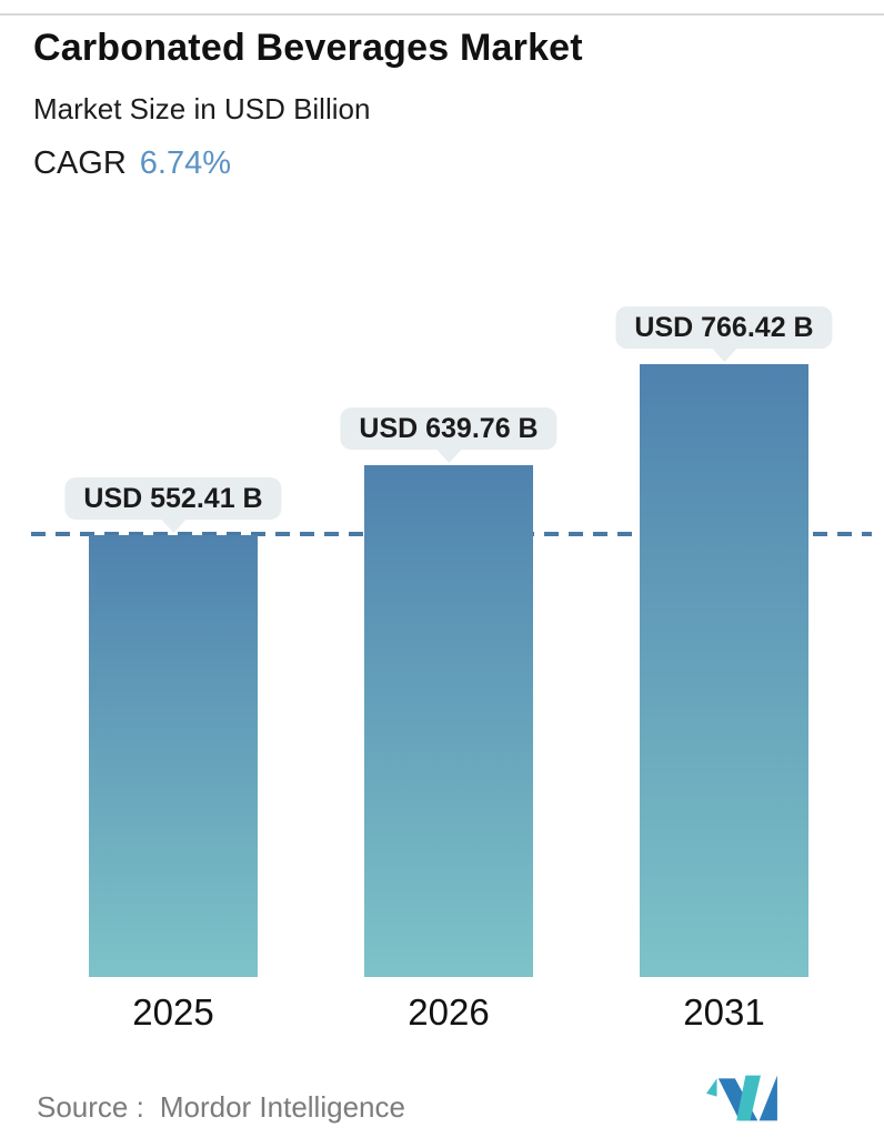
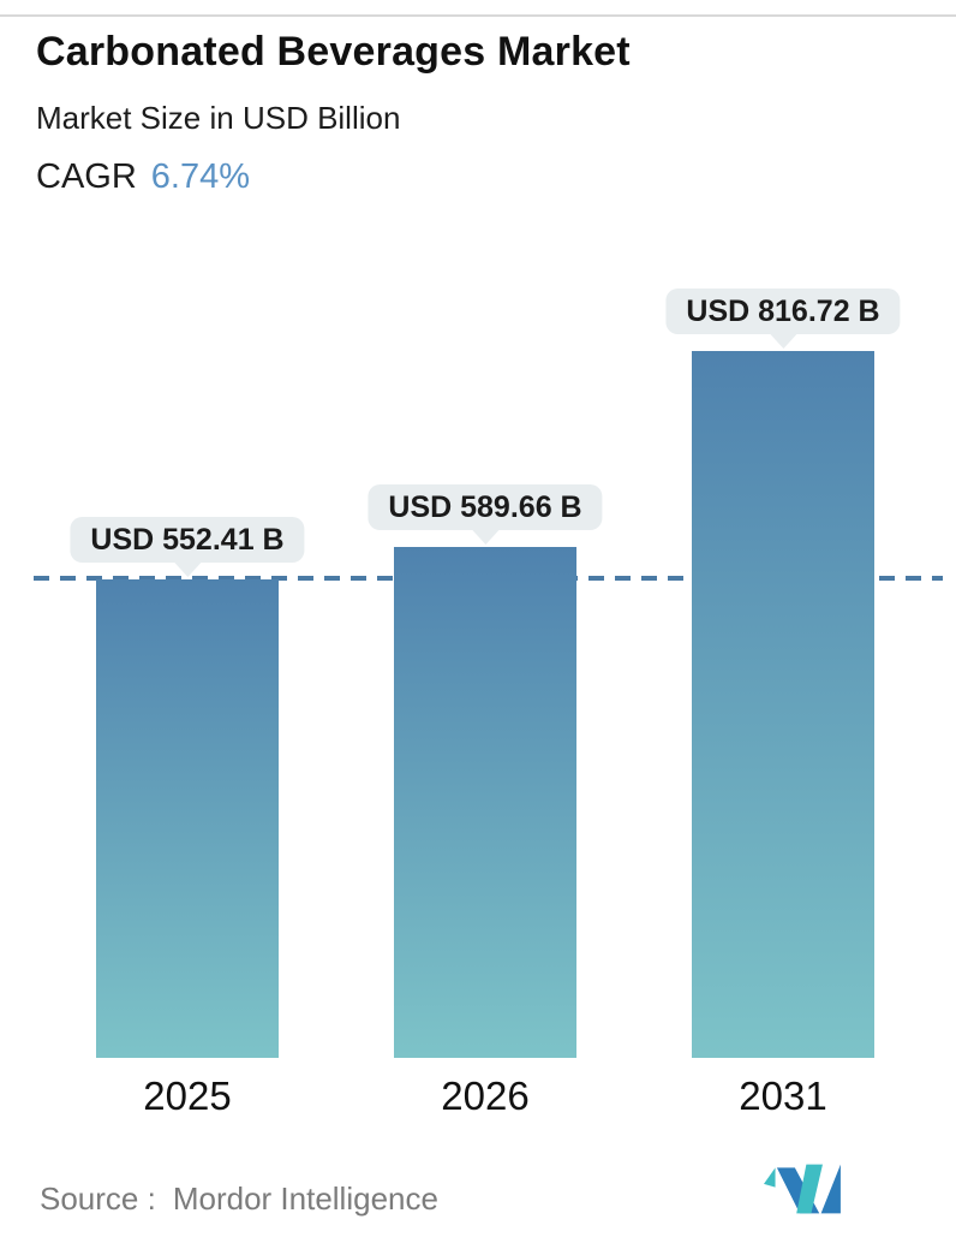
2026: 639.76 -> 589.66
2031: 766.42 -> 816.72
